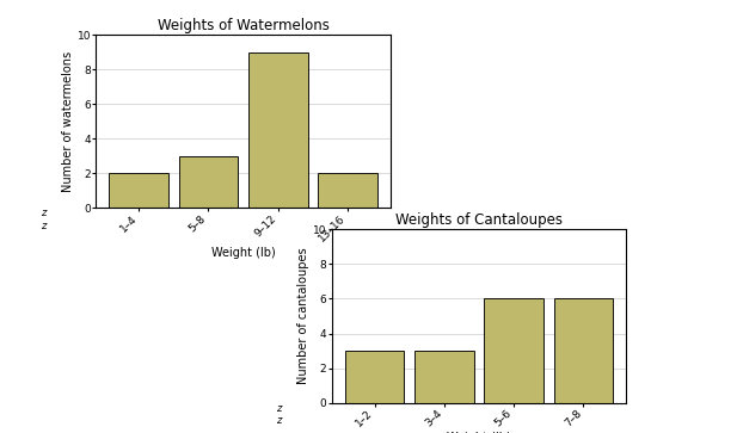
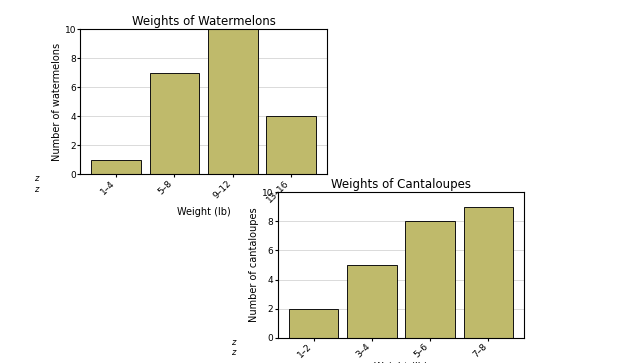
Weights of Watermelons/1–4: 2 -> 1
Weights of Watermelons/5–8: 3 -> 7
Weights of Watermelons/9–12: 9 -> 10
Weights of Watermelons/13–16: 2 -> 4
Weights of Cantaloupes/1–2: 3 -> 2
Weights of Cantaloupes/3–4: 3 -> 5
Weights of Cantaloupes/5–6: 6 -> 8
Weights of Cantaloupes/7–8: 6 -> 9
